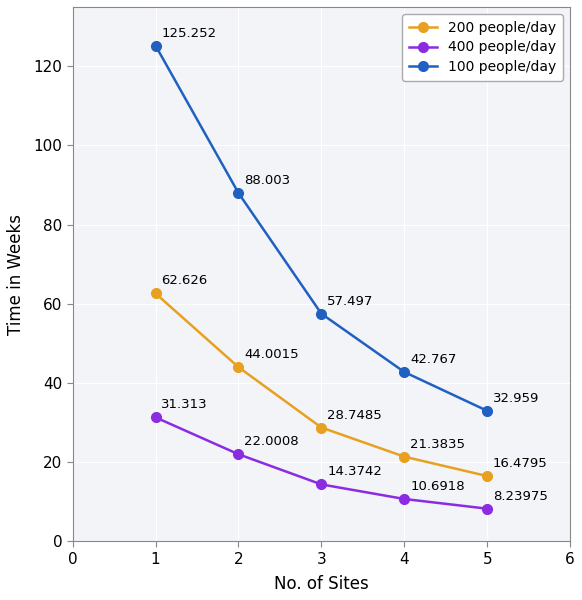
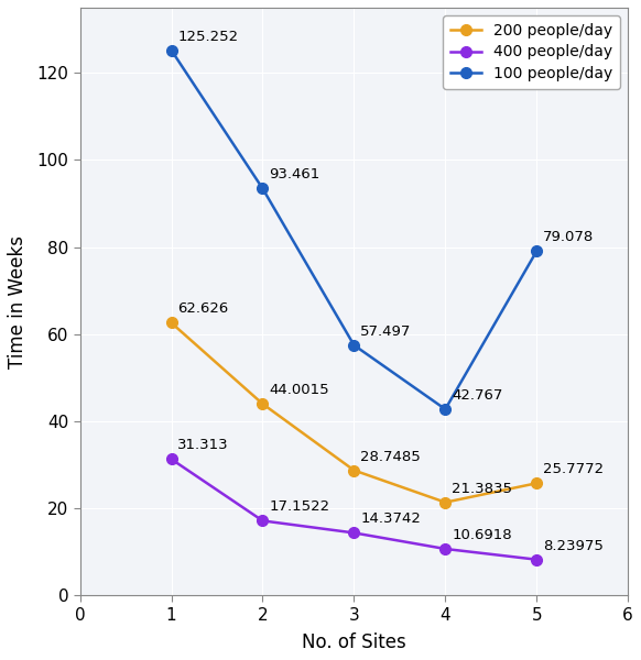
400 people/day/2: 22.0008 -> 17.1522
100 people/day/2: 88.003 -> 93.461
200 people/day/5: 16.4795 -> 25.7772
100 people/day/5: 32.959 -> 79.078
